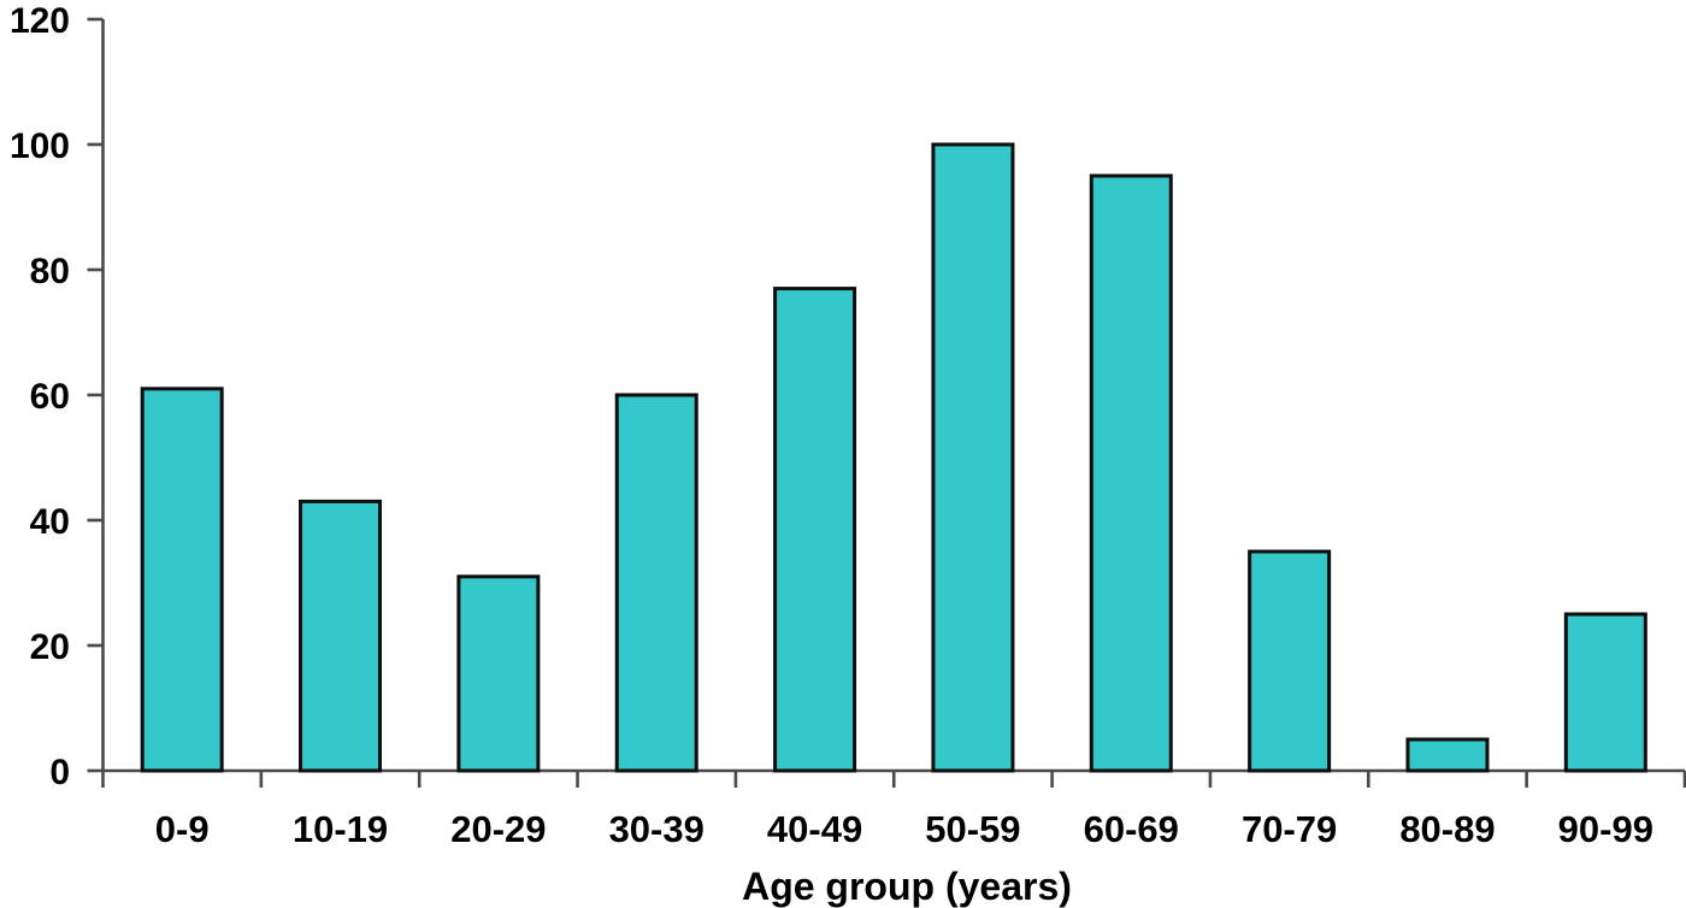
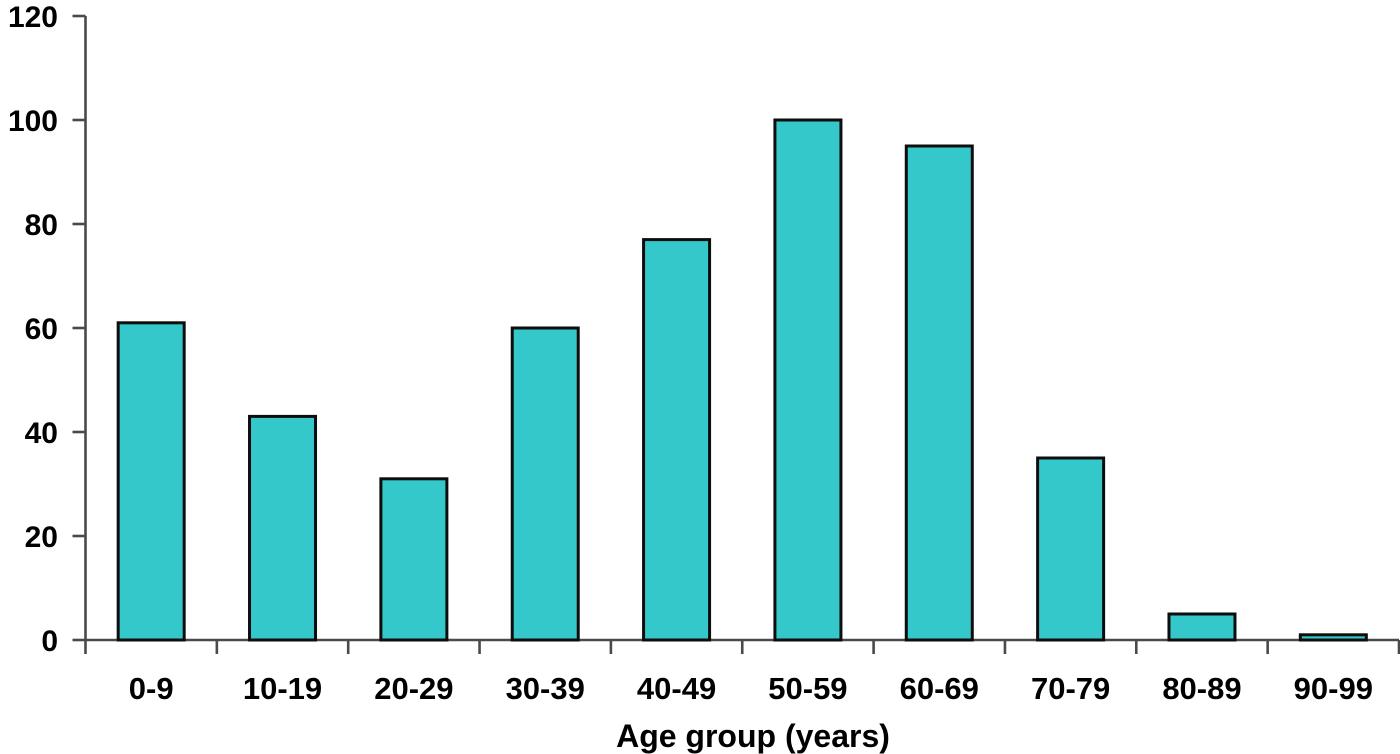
90-99: 25 -> 1
